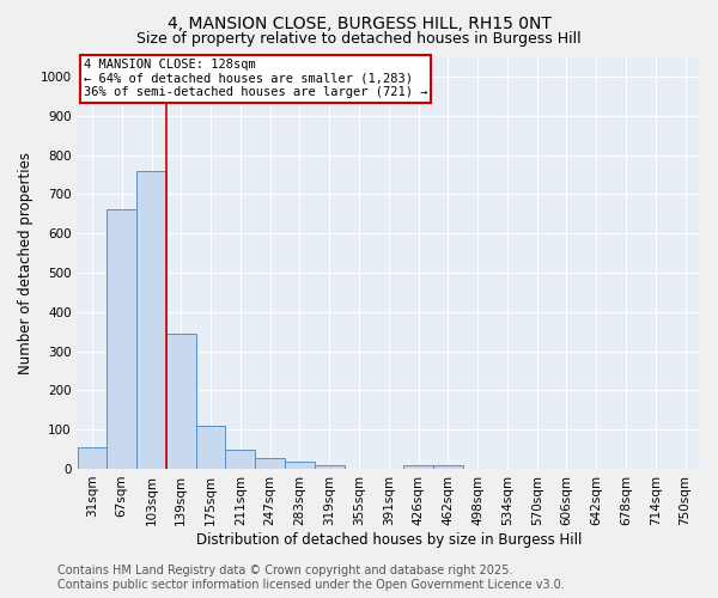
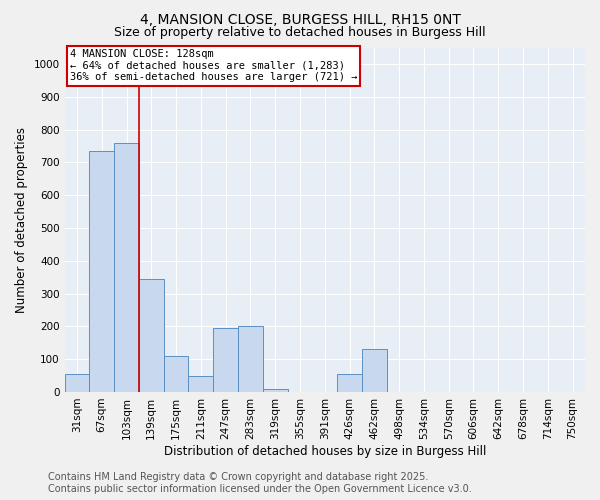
67sqm: 660 -> 735
247sqm: 28 -> 195
283sqm: 17 -> 200
426sqm: 8 -> 55
462sqm: 8 -> 130
